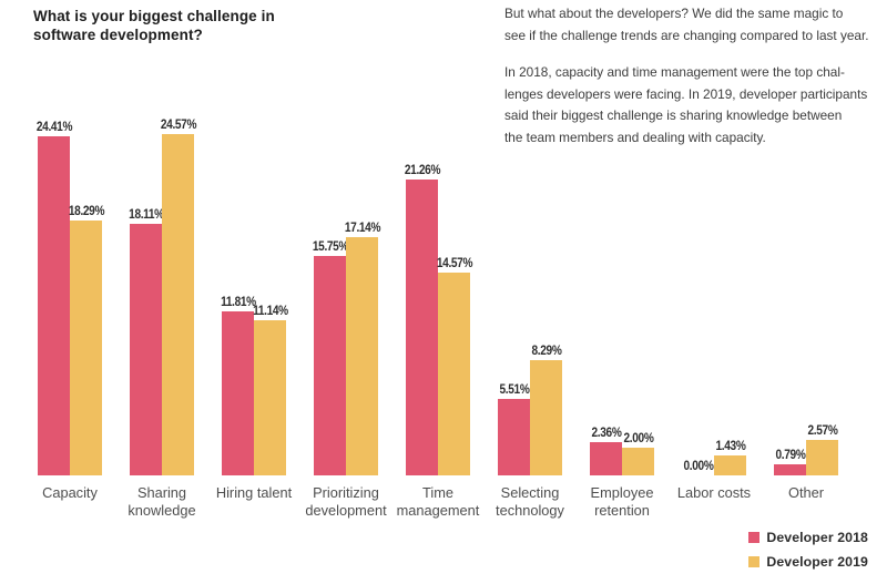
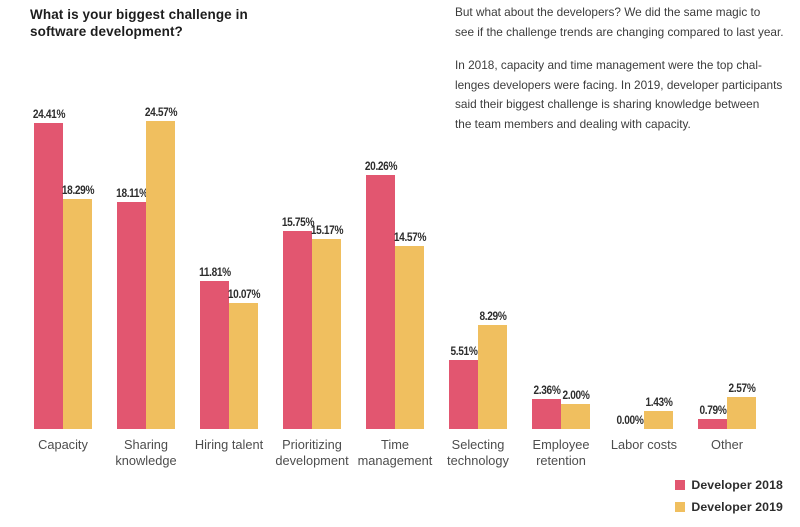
Developer 2019/Hiring talent: 11.14% -> 10.07%
Developer 2019/Prioritizing development: 17.14% -> 15.17%
Developer 2018/Time management: 21.26% -> 20.26%
